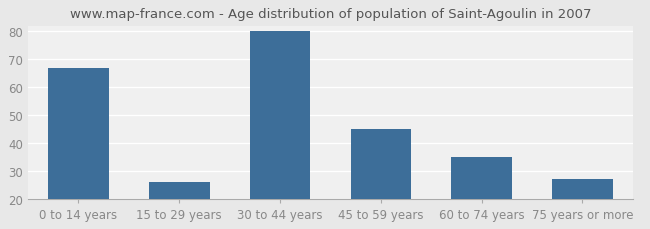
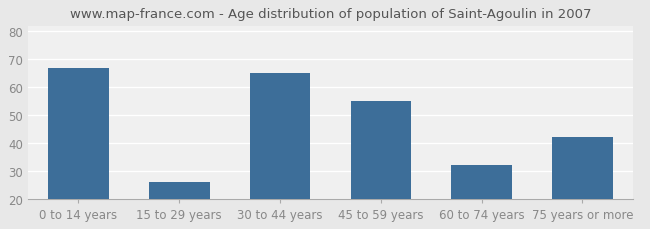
30 to 44 years: 80 -> 65
45 to 59 years: 45 -> 55
60 to 74 years: 35 -> 32
75 years or more: 27 -> 42
